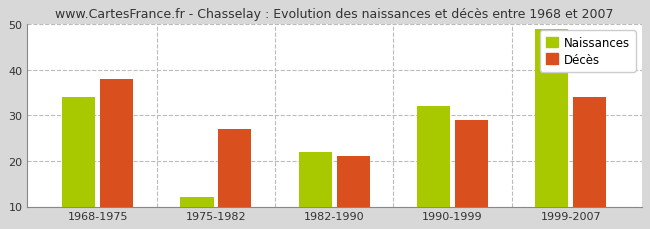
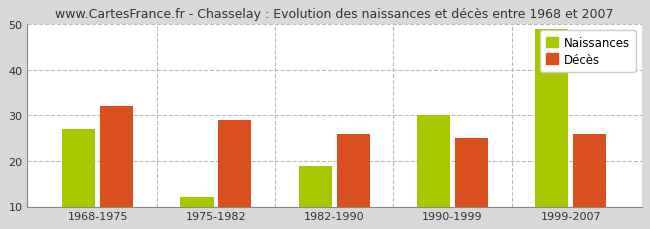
Naissances/1968-1975: 34 -> 27
Décès/1968-1975: 38 -> 32
Décès/1975-1982: 27 -> 29
Naissances/1982-1990: 22 -> 19
Décès/1982-1990: 21 -> 26
Naissances/1990-1999: 32 -> 30
Décès/1990-1999: 29 -> 25
Décès/1999-2007: 34 -> 26
